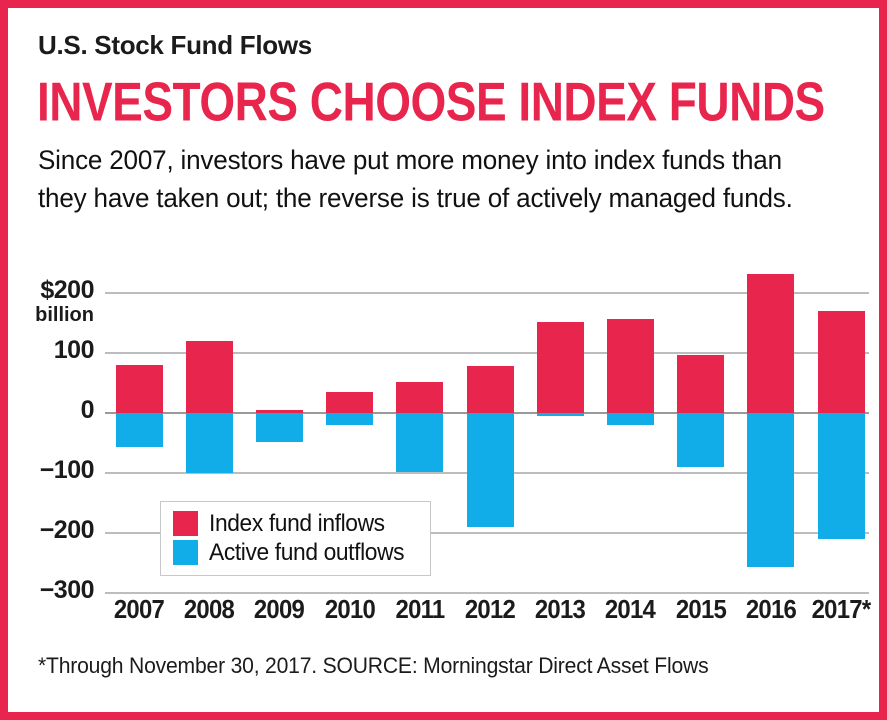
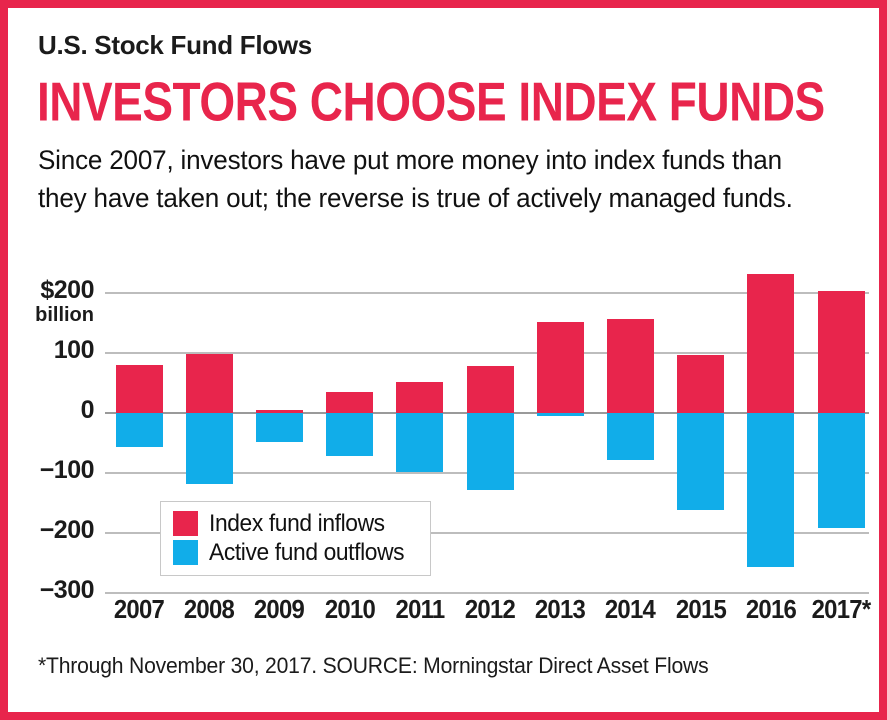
Index fund inflows/2008: $120 -> $100
Active fund outflows/2008: -$100 -> -$120
Active fund outflows/2010: -$20 -> -$70
Active fund outflows/2012: -$190 -> -$130
Active fund outflows/2014: -$20 -> -$80
Active fund outflows/2015: -$90 -> -$160
Index fund inflows/2017*: $170 -> $200
Active fund outflows/2017*: -$210 -> -$190
